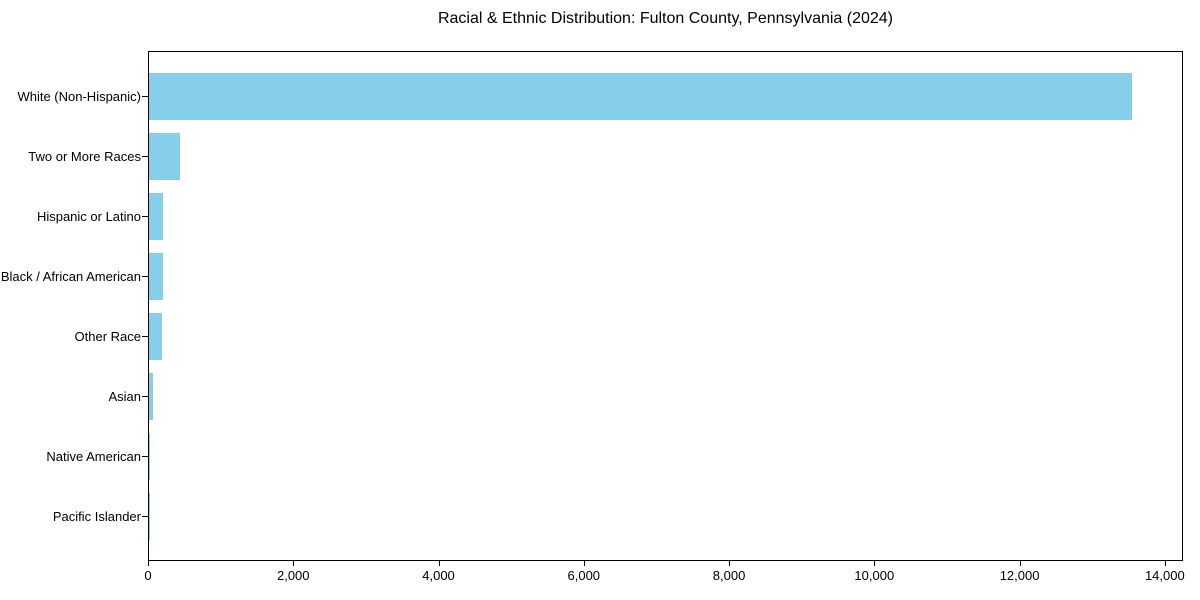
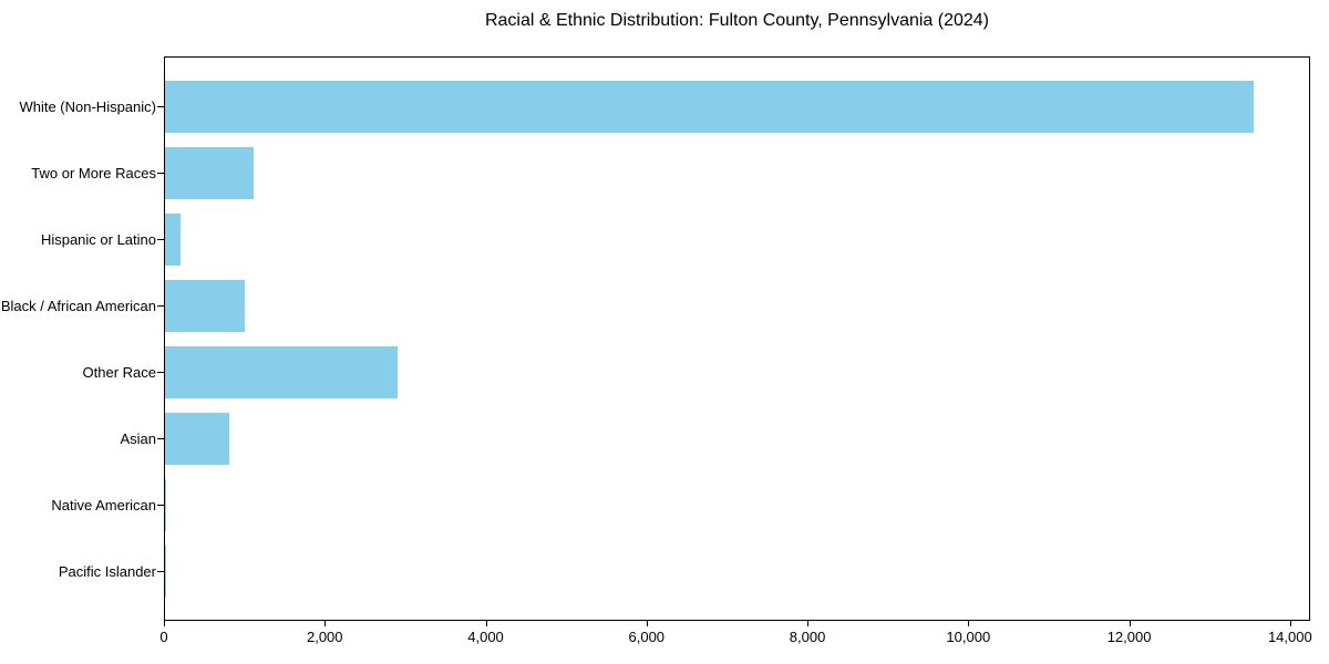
Two or More Races: 400 -> 1100
Black / African American: 200 -> 1000
Other Race: 200 -> 2900
Asian: 100 -> 800
